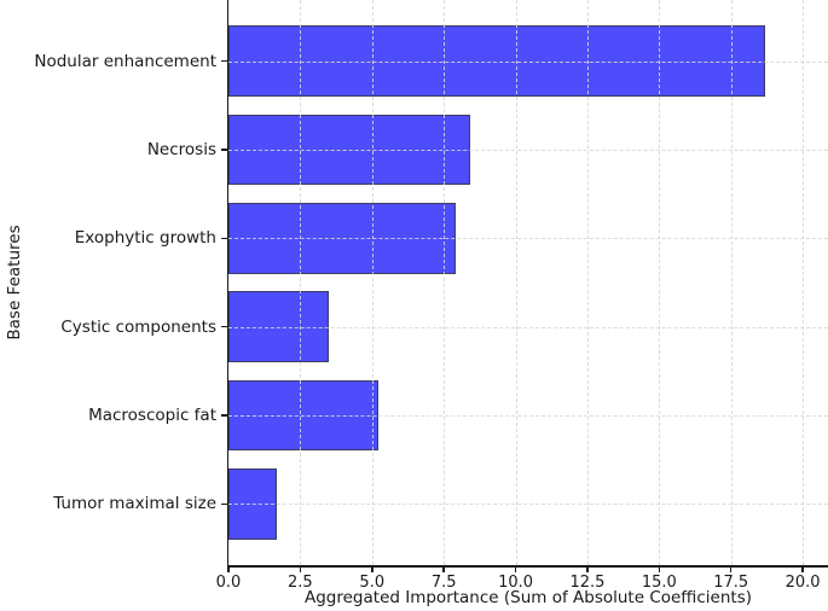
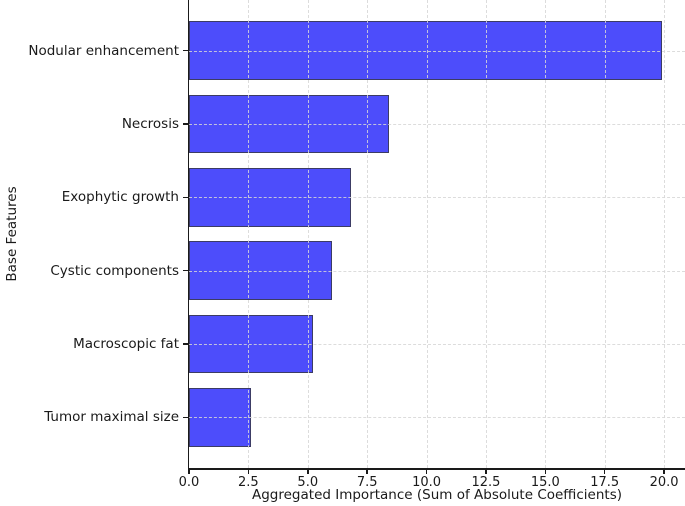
Nodular enhancement: 18.7 -> 19.9
Exophytic growth: 7.9 -> 6.8
Cystic components: 3.5 -> 6.0
Tumor maximal size: 1.7 -> 2.6
